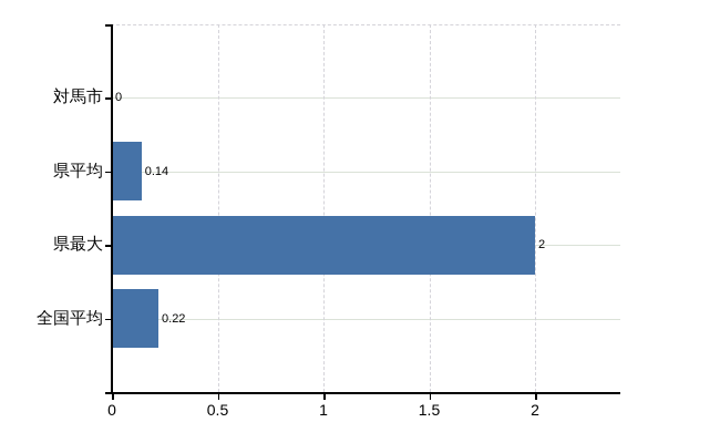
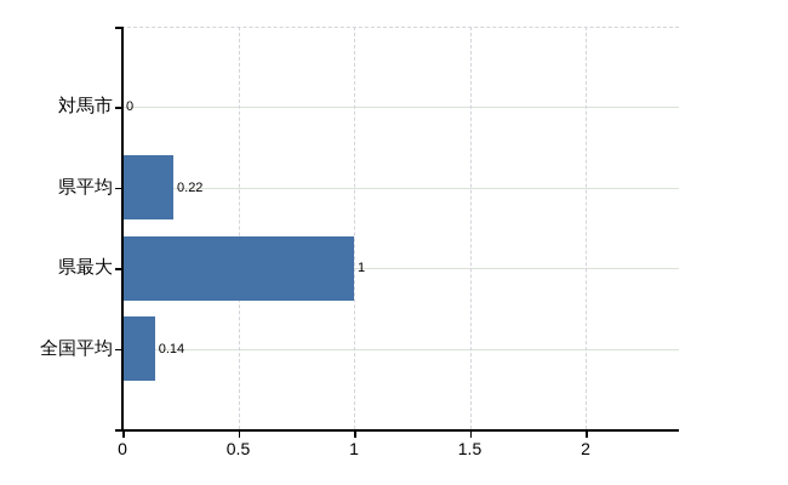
県平均: 0.14 -> 0.22
県最大: 2 -> 1
全国平均: 0.22 -> 0.14
